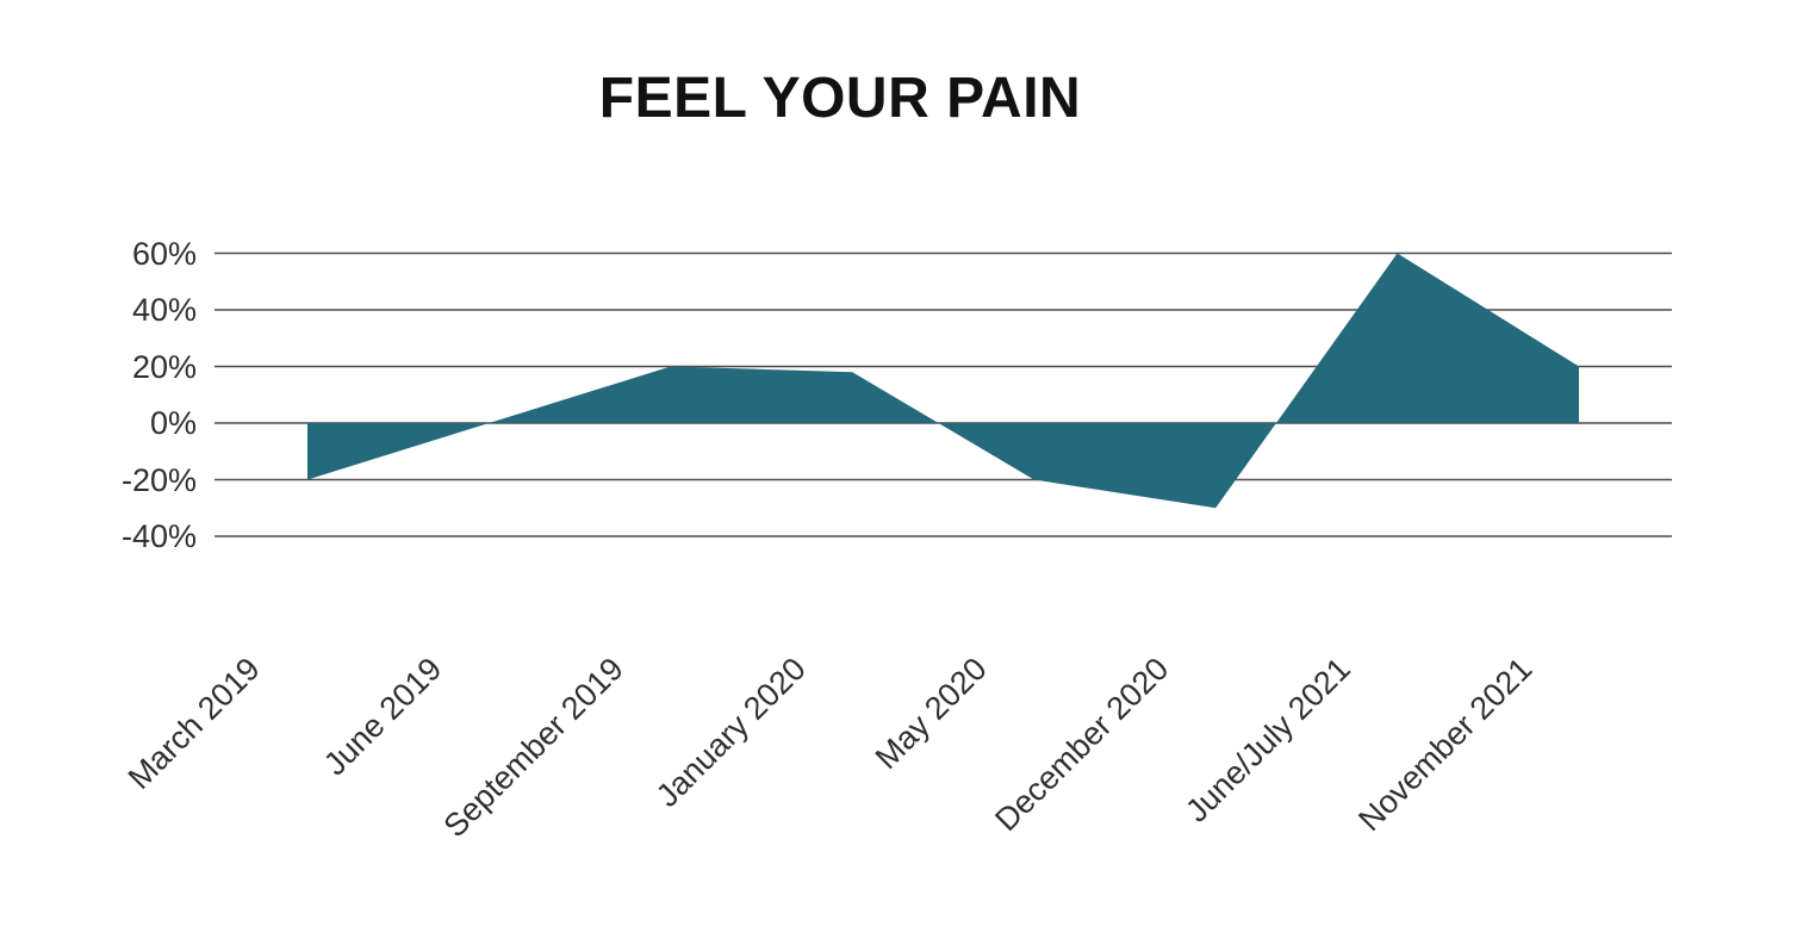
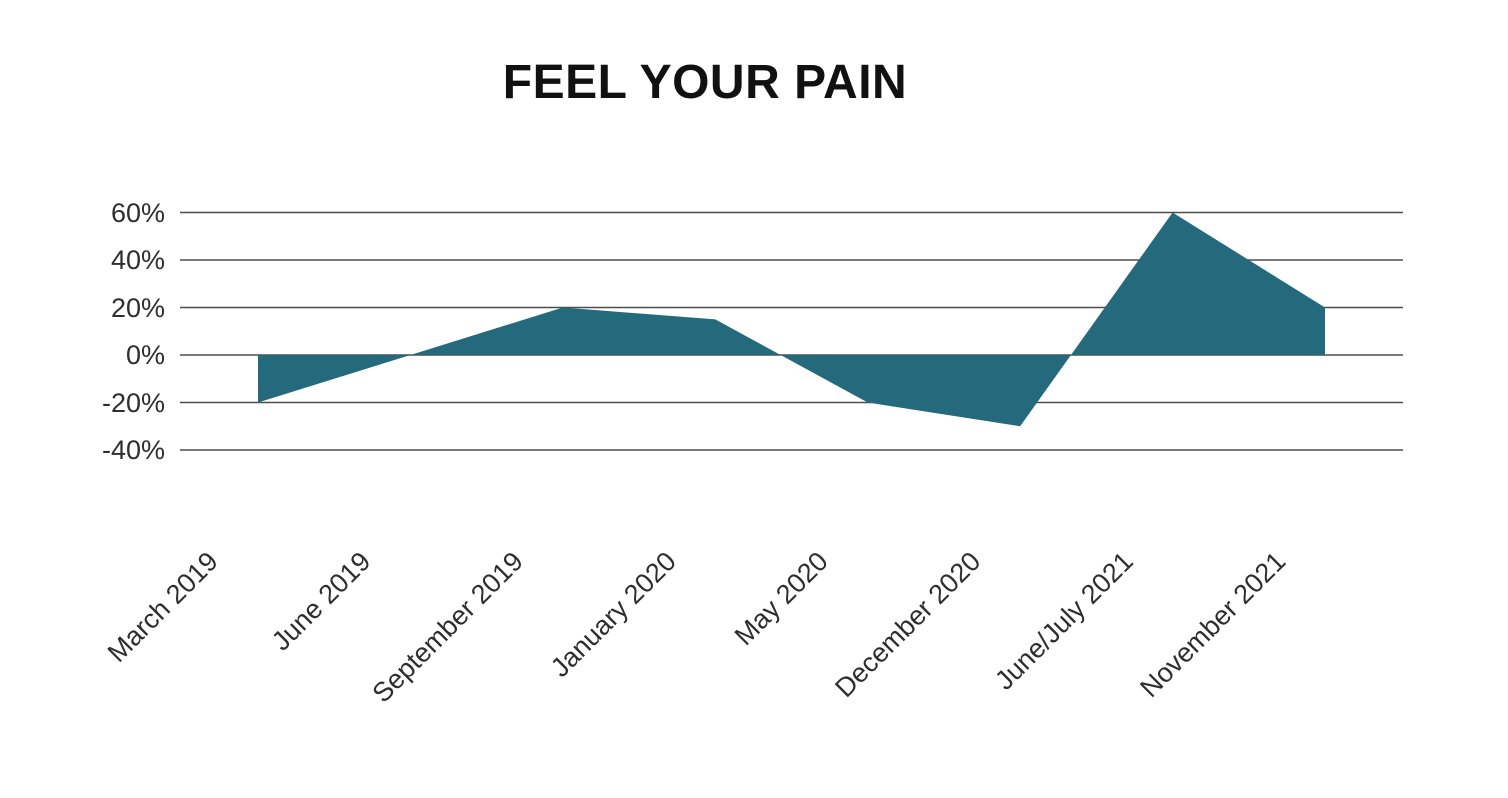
January 2020: 18% -> 15%
